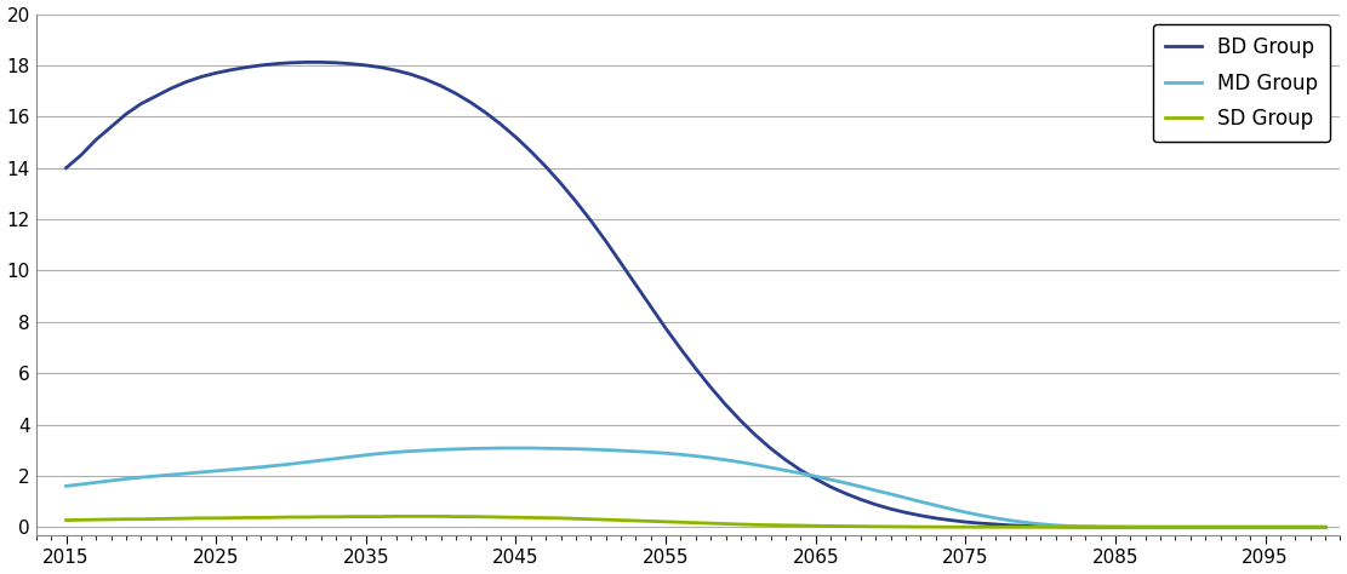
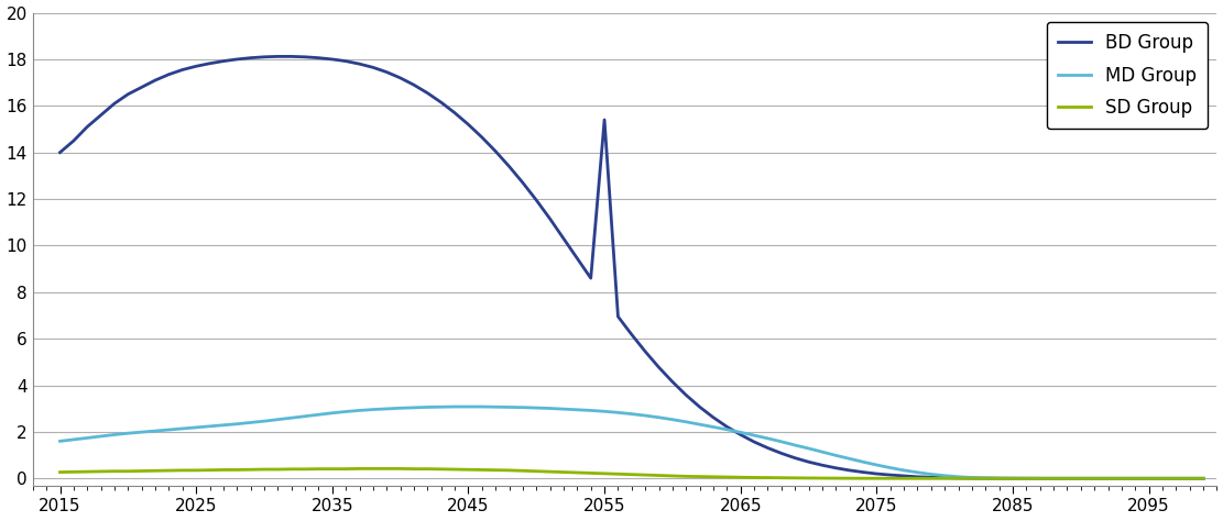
BD Group/2055: 7.75 -> 15.40
